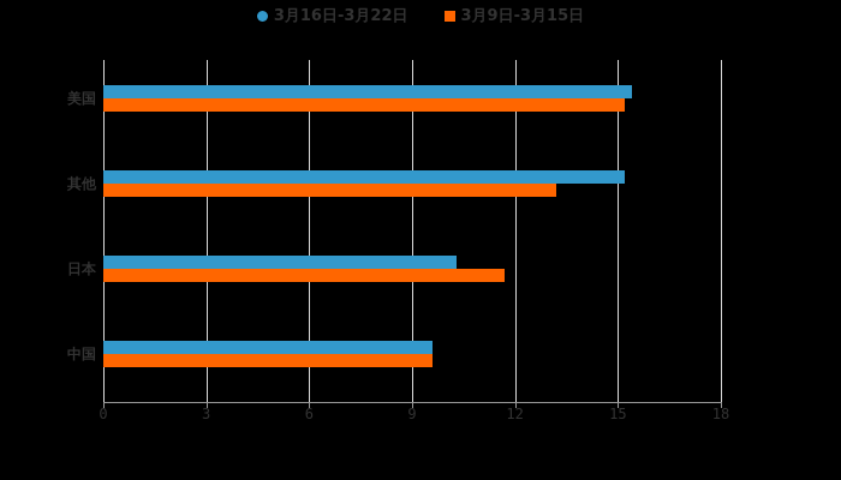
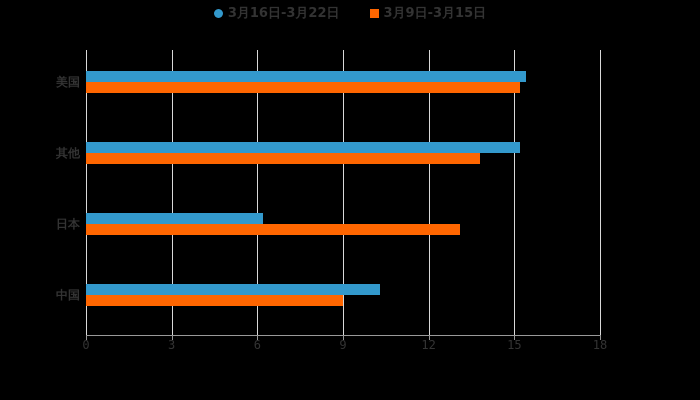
3月9日-3月15日/其他: 13.2 -> 13.8
3月16日-3月22日/日本: 10.3 -> 6.2
3月9日-3月15日/日本: 11.7 -> 13.1
3月16日-3月22日/中国: 9.6 -> 10.3
3月9日-3月15日/中国: 9.6 -> 9.0
